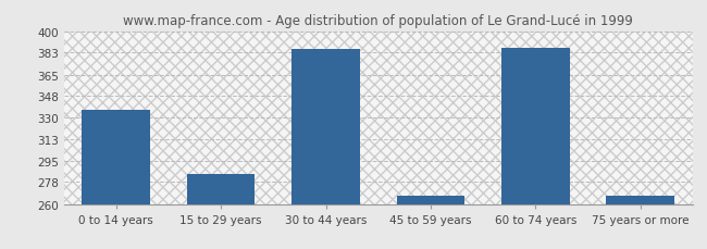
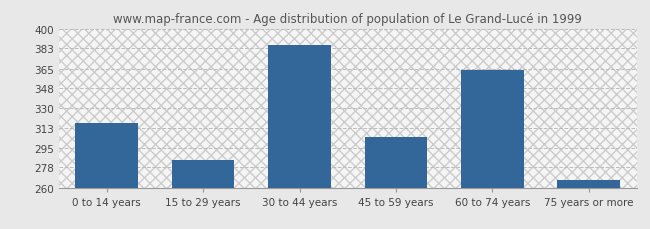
0 to 14 years: 336 -> 317
45 to 59 years: 267 -> 305
60 to 74 years: 387 -> 364
